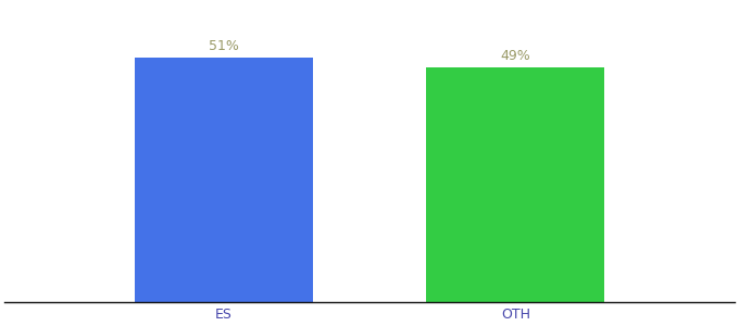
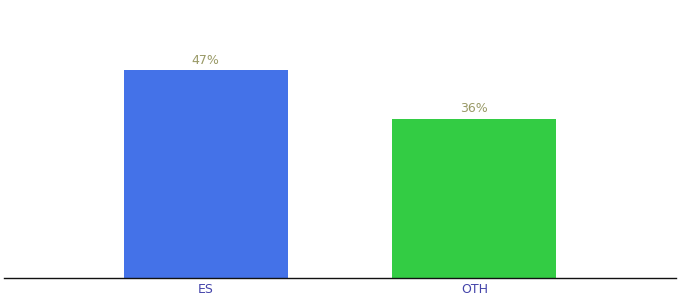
ES: 51% -> 47%
OTH: 49% -> 36%
